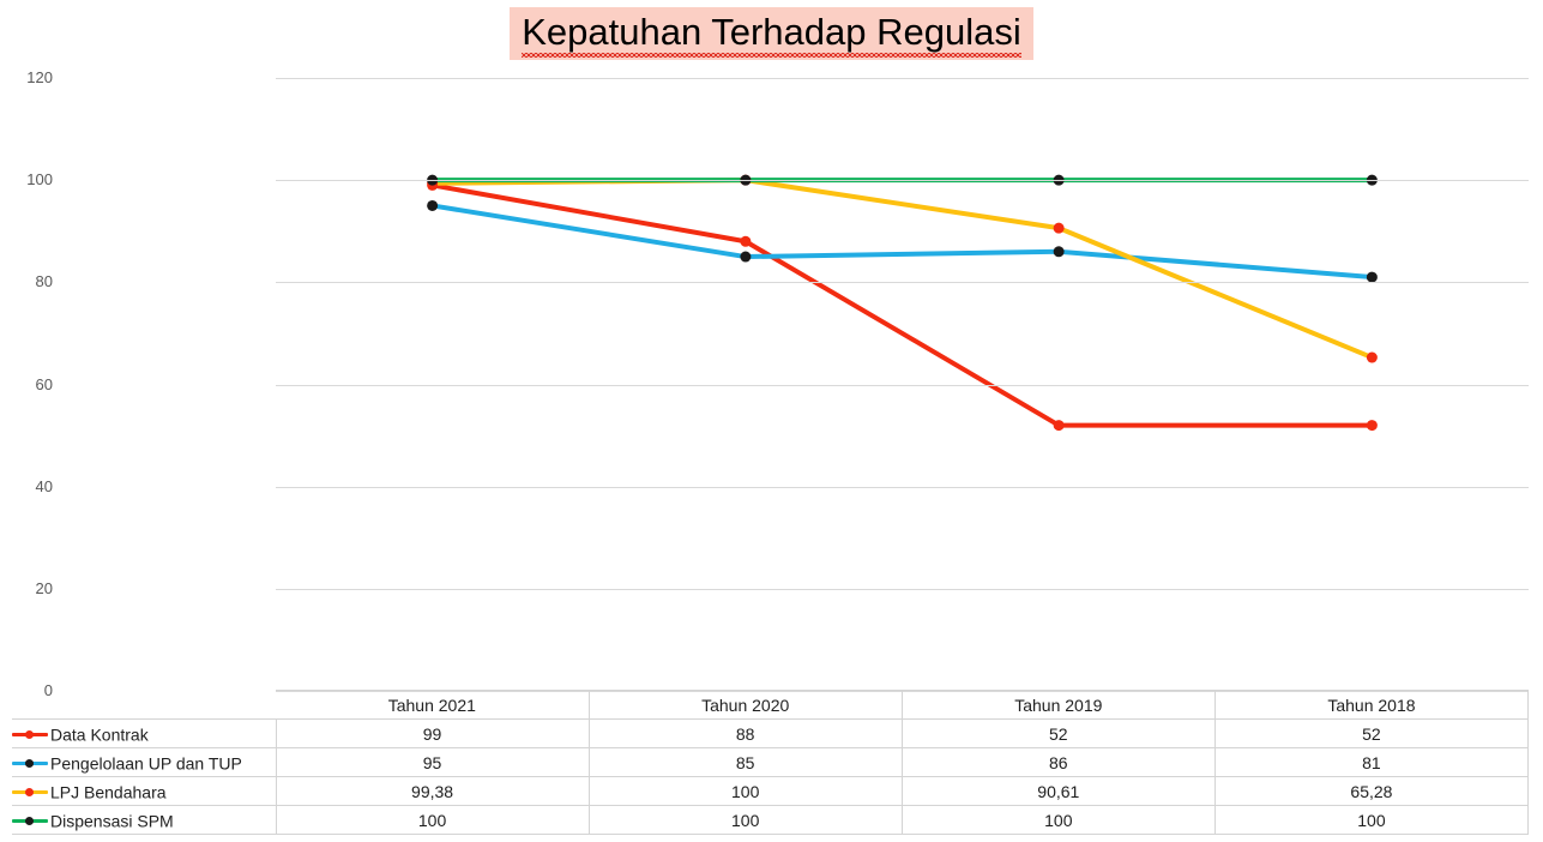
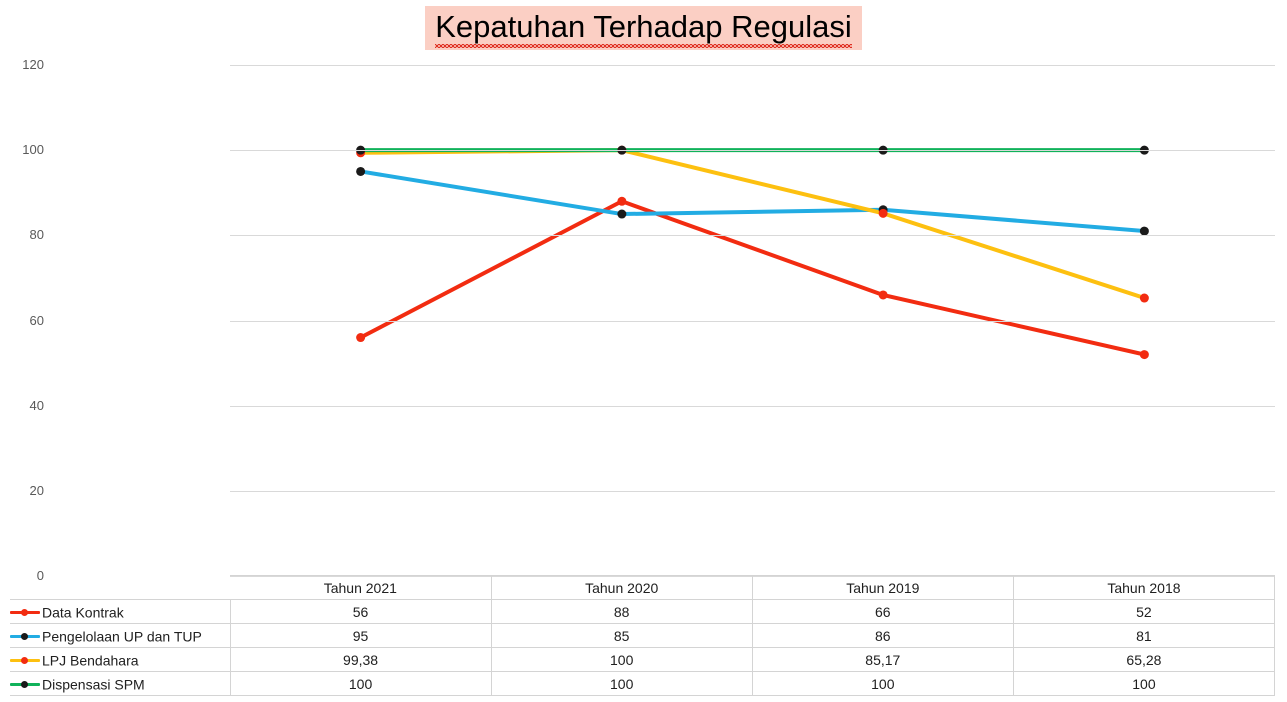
Data Kontrak/Tahun 2021: 99 -> 56
Data Kontrak/Tahun 2019: 52 -> 66
LPJ Bendahara/Tahun 2019: 90,61 -> 85,17
